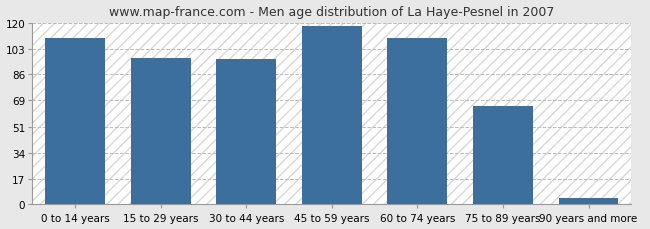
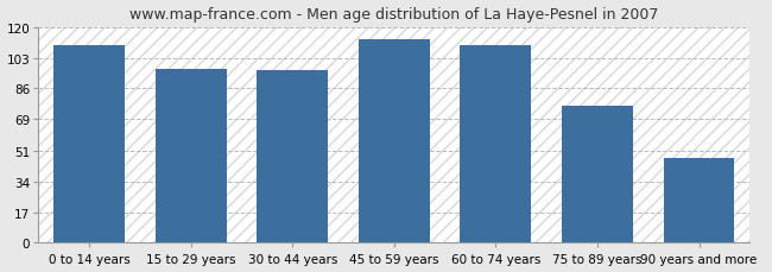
45 to 59 years: 118 -> 113
75 to 89 years: 65 -> 76
90 years and more: 4 -> 47
